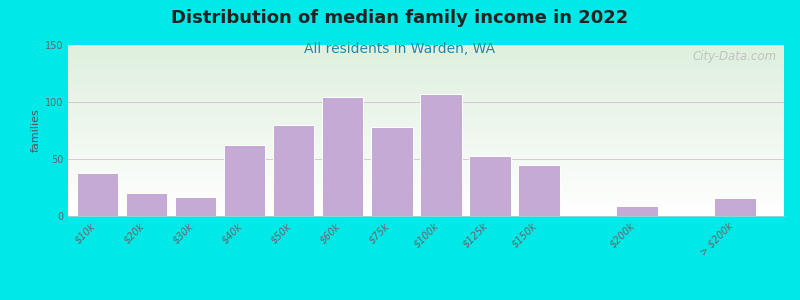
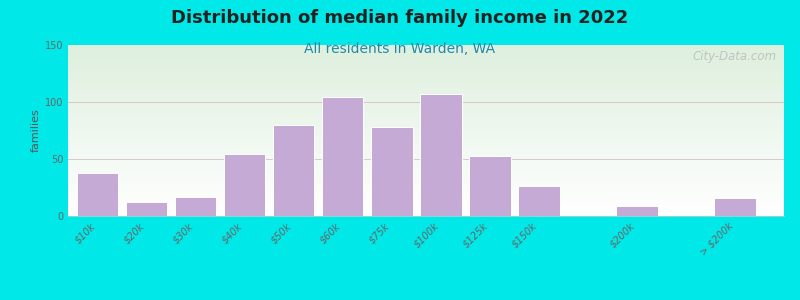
$20k: 20 -> 12
$40k: 62 -> 54
$150k: 45 -> 26
